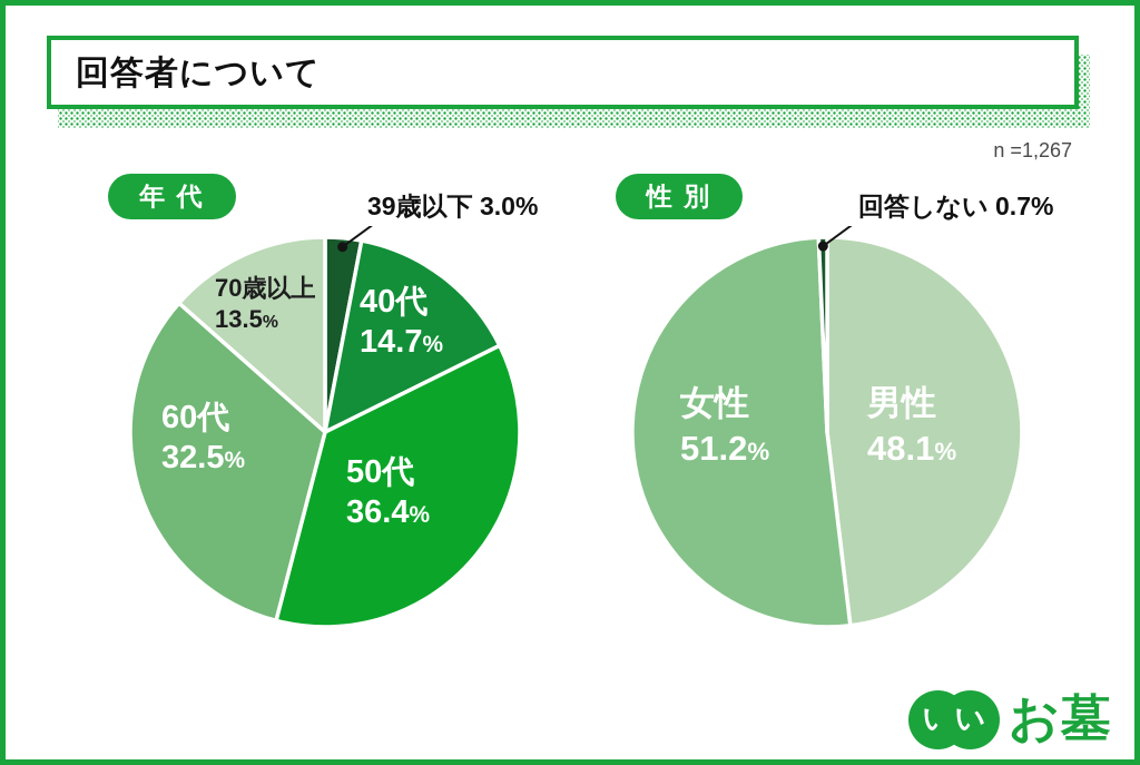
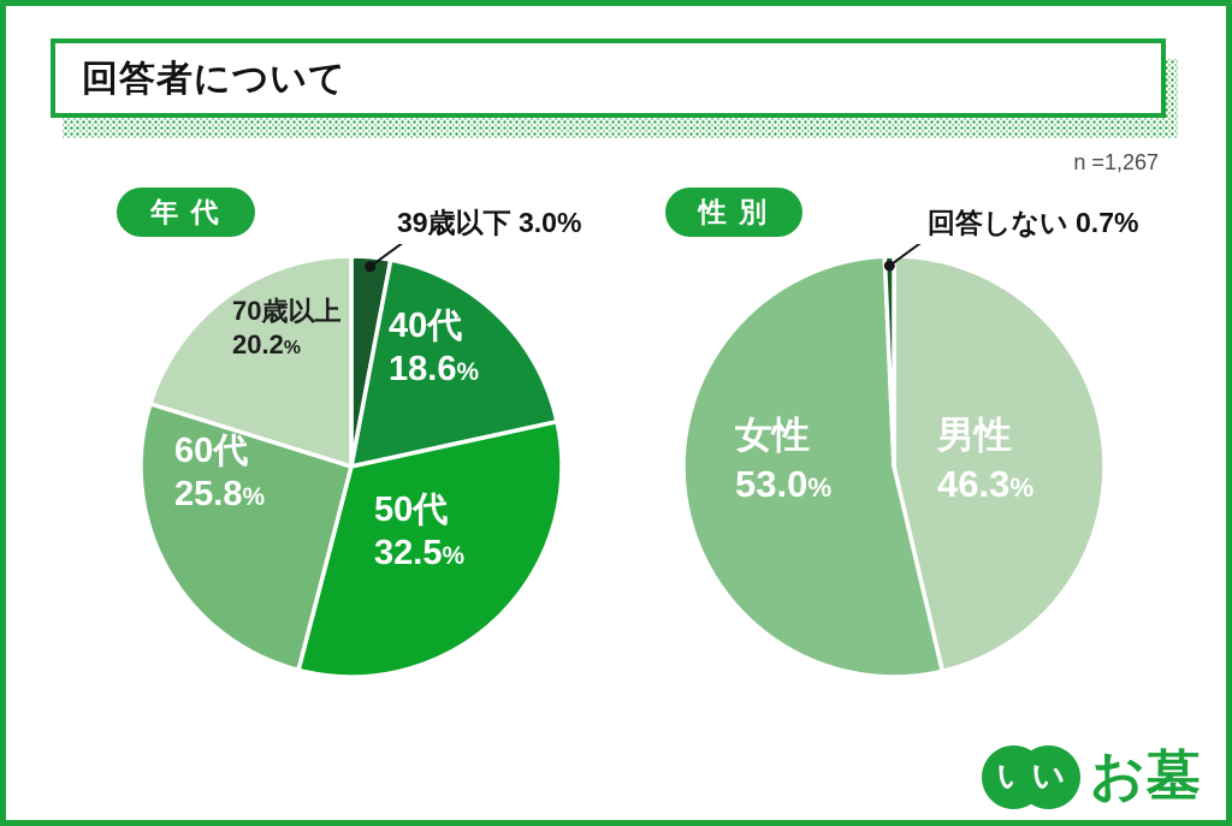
年 代/40代: 14.7 -> 18.6
年 代/50代: 36.4 -> 32.5
年 代/60代: 32.5 -> 25.8
年 代/70歳以上: 13.5 -> 20.2
性 別/男性: 48.1 -> 46.3
性 別/女性: 51.2 -> 53.0
